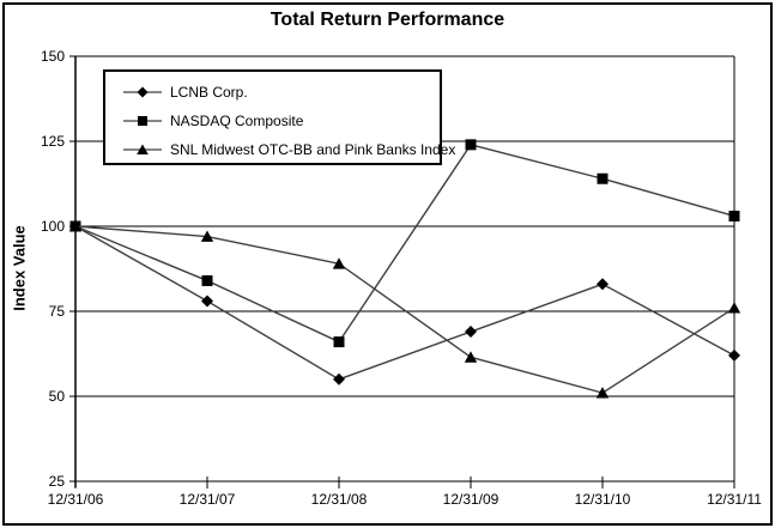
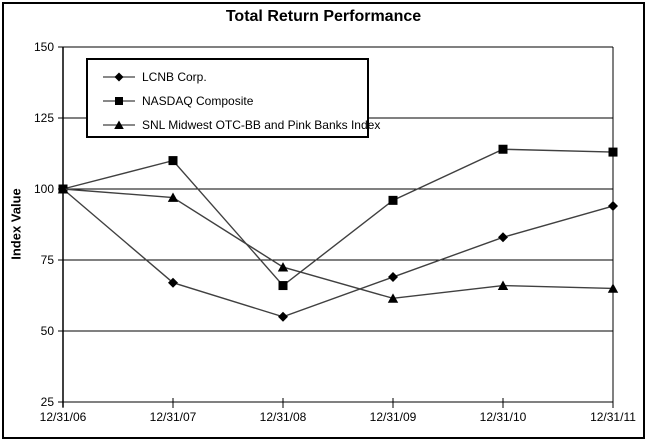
LCNB Corp./12/31/07: 78 -> 67
NASDAQ Composite/12/31/07: 84 -> 110
SNL Midwest OTC-BB and Pink Banks Index/12/31/08: 89 -> 72
NASDAQ Composite/12/31/09: 124 -> 96
SNL Midwest OTC-BB and Pink Banks Index/12/31/10: 51 -> 66
LCNB Corp./12/31/11: 62 -> 94
NASDAQ Composite/12/31/11: 103 -> 113
SNL Midwest OTC-BB and Pink Banks Index/12/31/11: 76 -> 65
